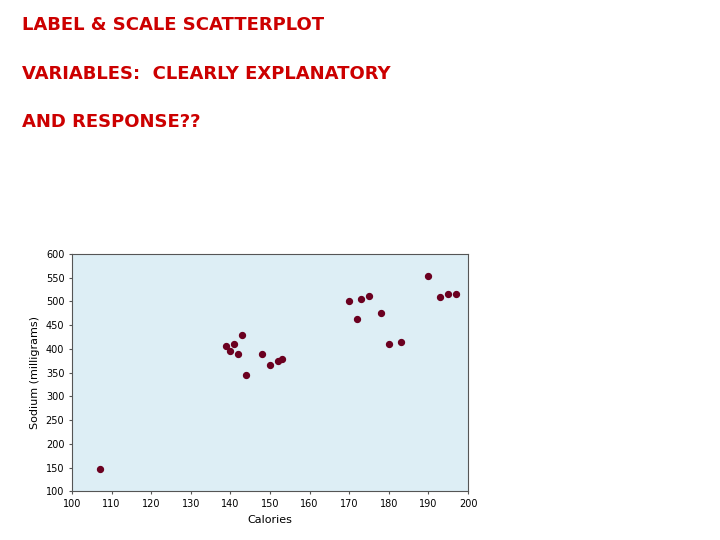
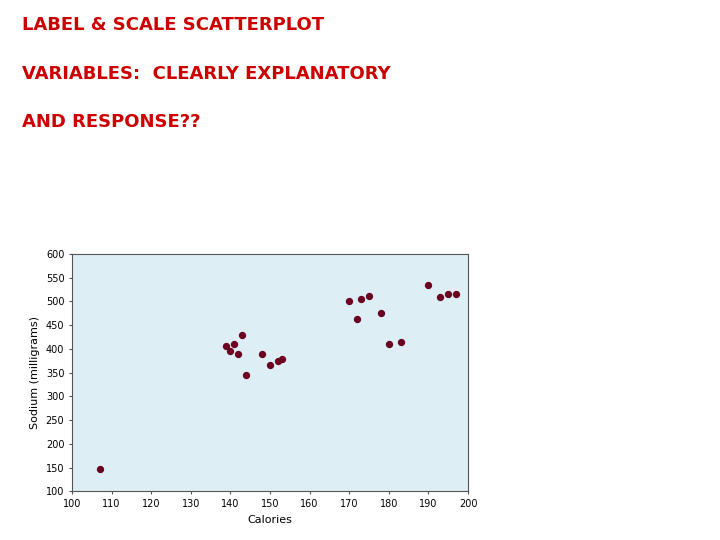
190: 553 -> 535
